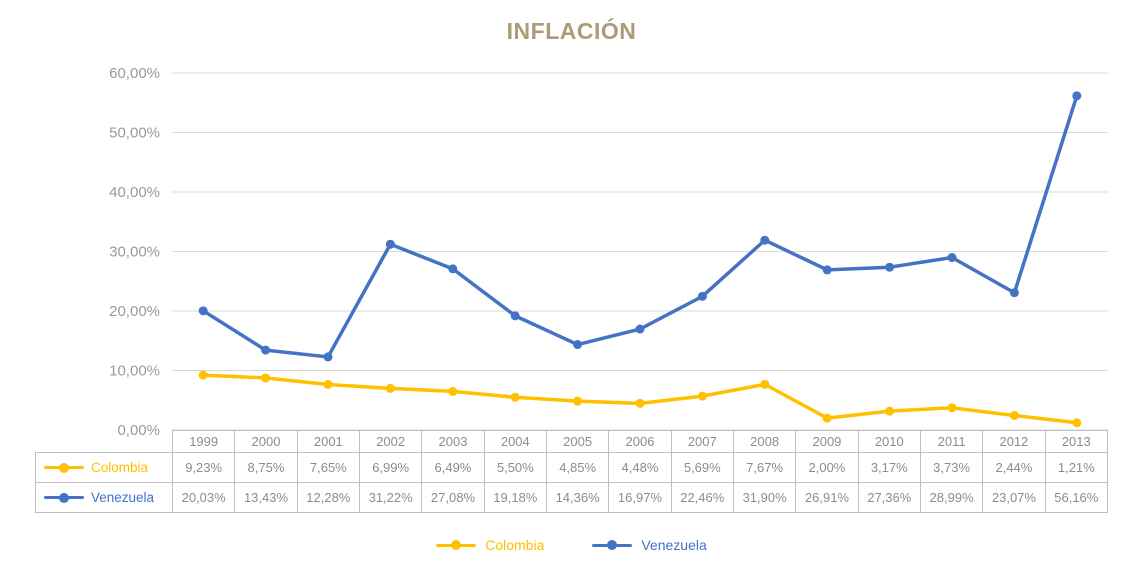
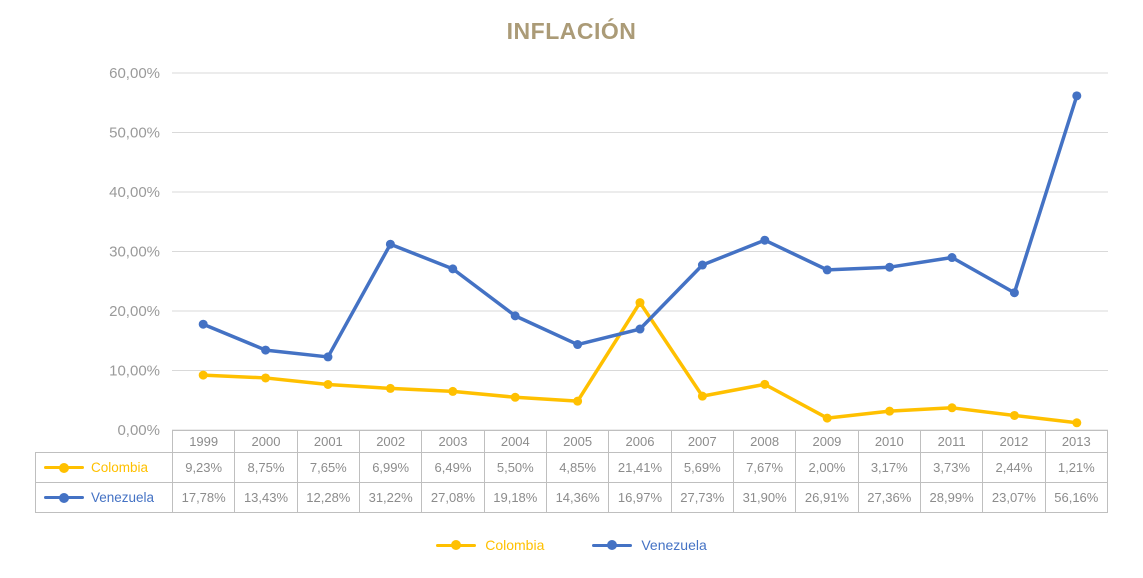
Venezuela/1999: 20,03% -> 17,78%
Colombia/2006: 4,48% -> 21,41%
Venezuela/2007: 22,46% -> 27,73%
